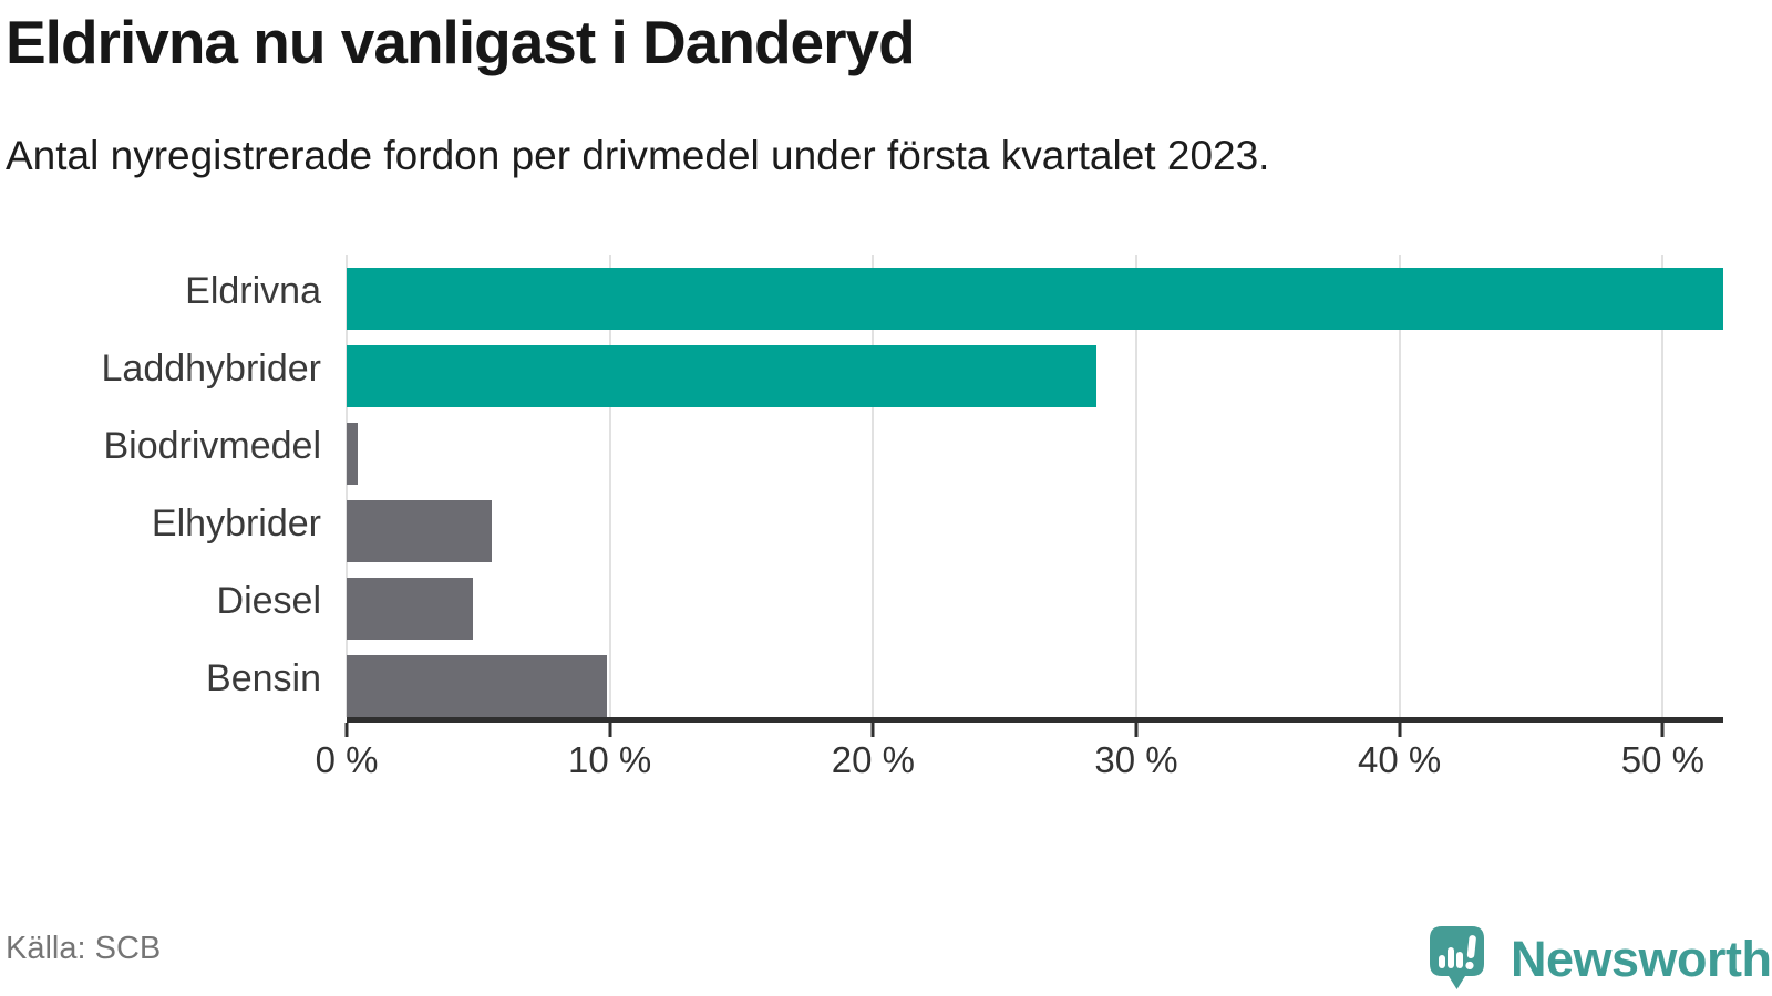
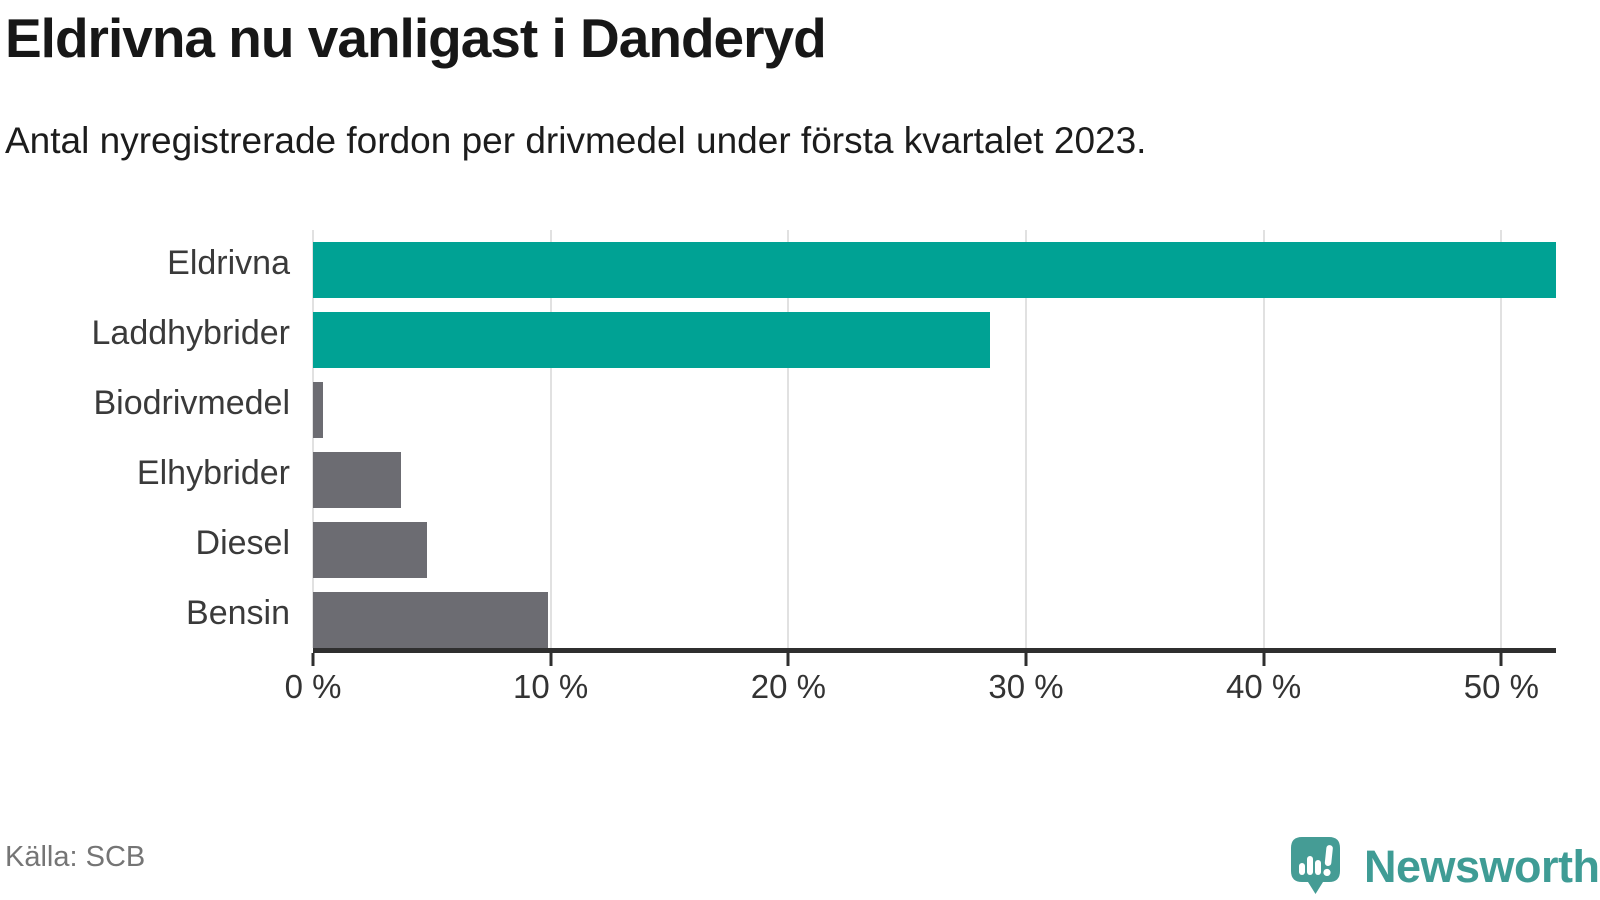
Elhybrider: 5.5% -> 3.7%
